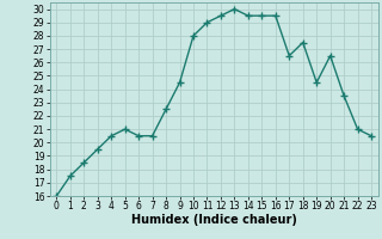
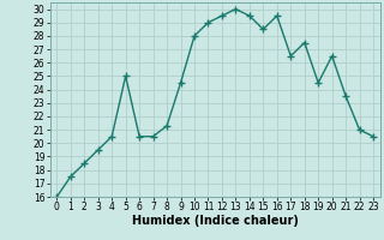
5: 21.0 -> 25.0
8: 22.5 -> 21.3
15: 29.5 -> 28.5
